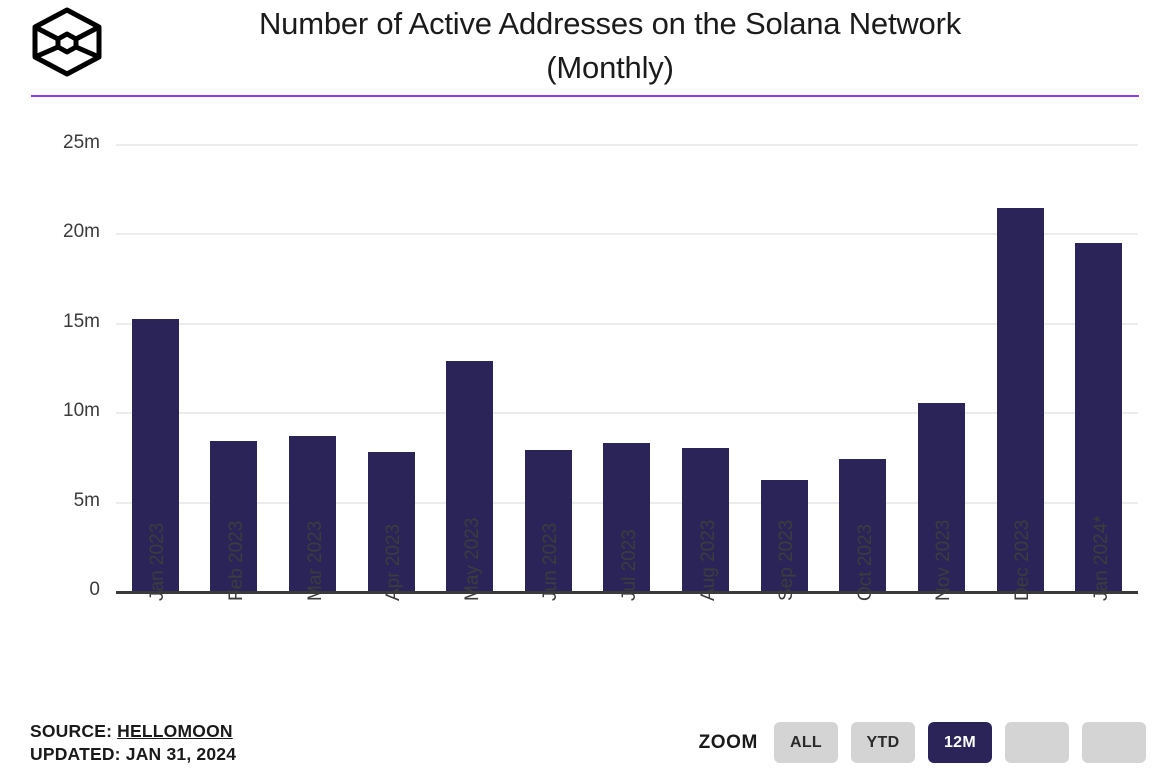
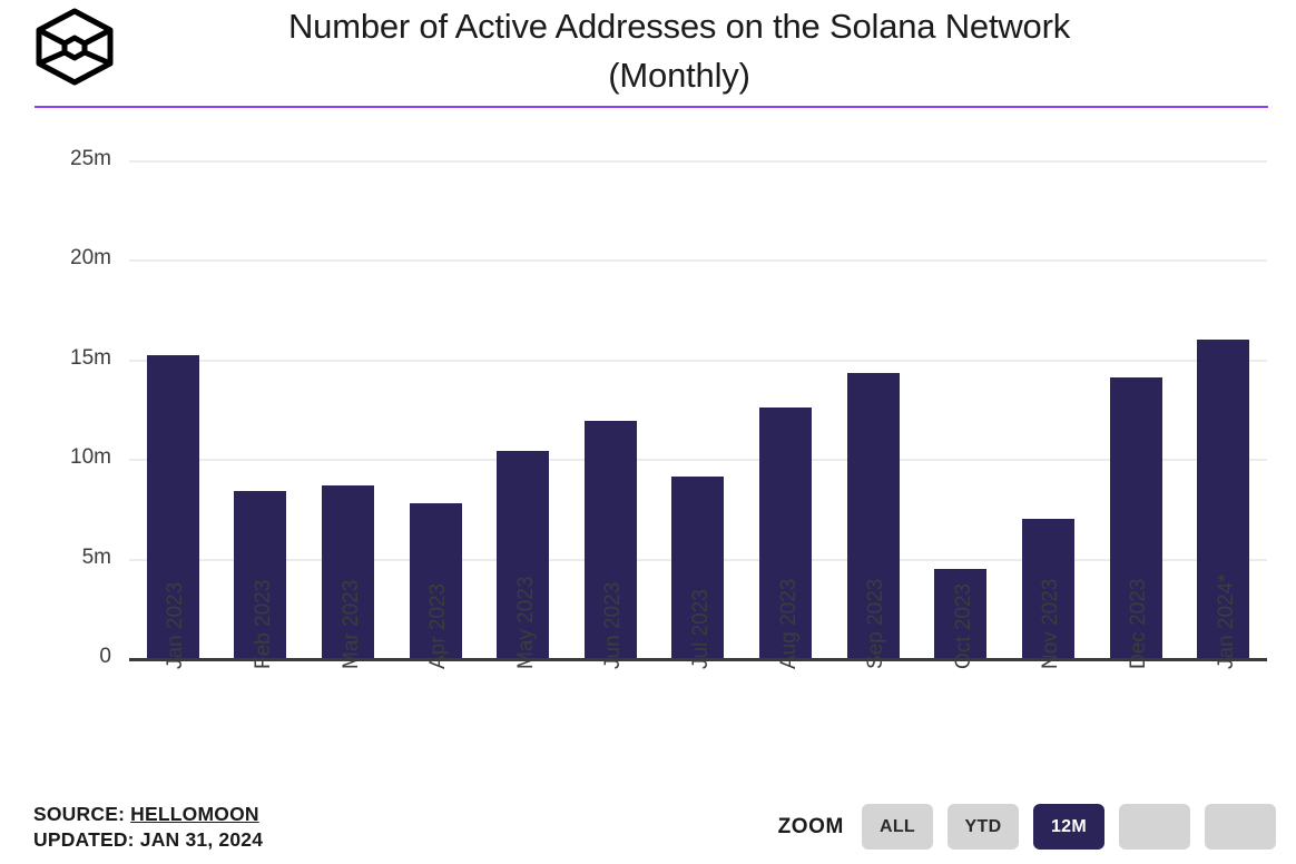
May 2023: 12.8m -> 10.4m
Jun 2023: 7.9m -> 11.9m
Jul 2023: 8.3m -> 9.1m
Aug 2023: 8.0m -> 12.6m
Sep 2023: 6.2m -> 14.3m
Oct 2023: 7.4m -> 4.5m
Nov 2023: 10.5m -> 7.0m
Dec 2023: 21.4m -> 14.1m
Jan 2024*: 19.4m -> 16.0m
